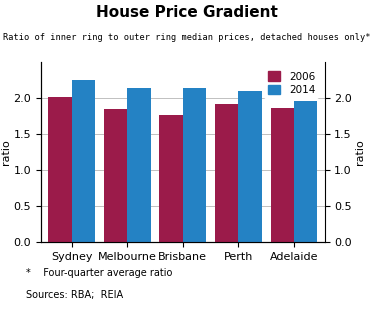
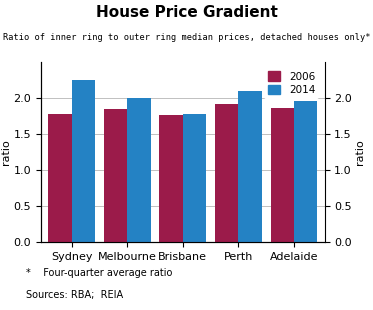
2006/Sydney: 2.01 -> 1.78
2014/Melbourne: 2.14 -> 2.00
2014/Brisbane: 2.14 -> 1.78
